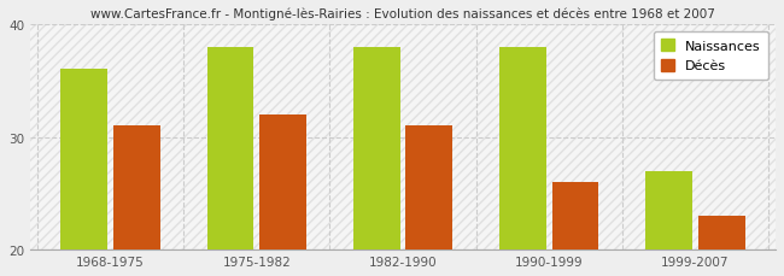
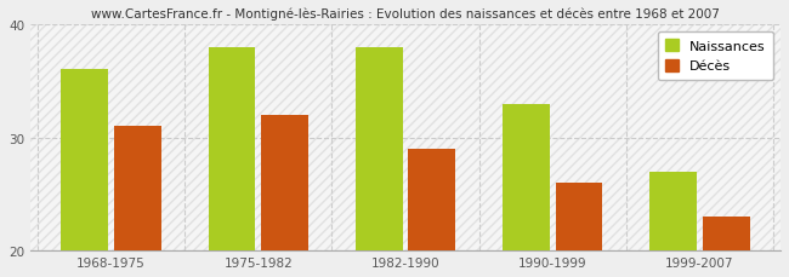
Décès/1982-1990: 31 -> 29
Naissances/1990-1999: 38 -> 33
